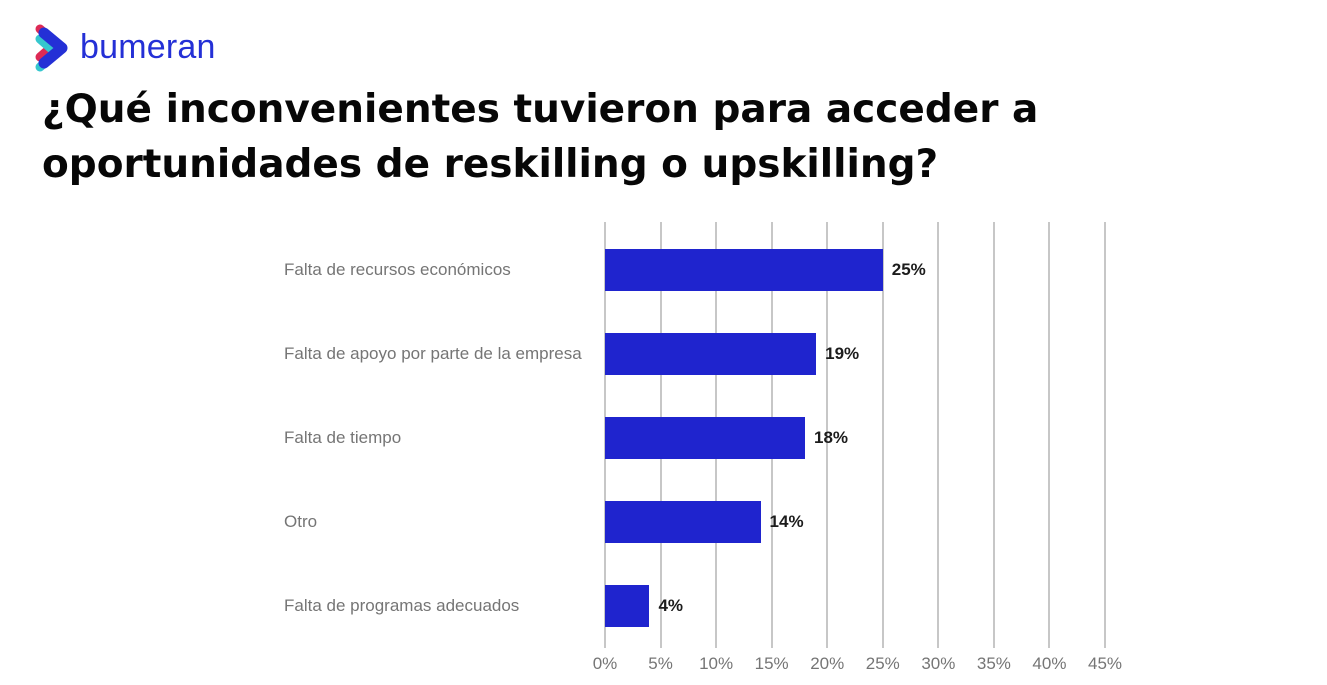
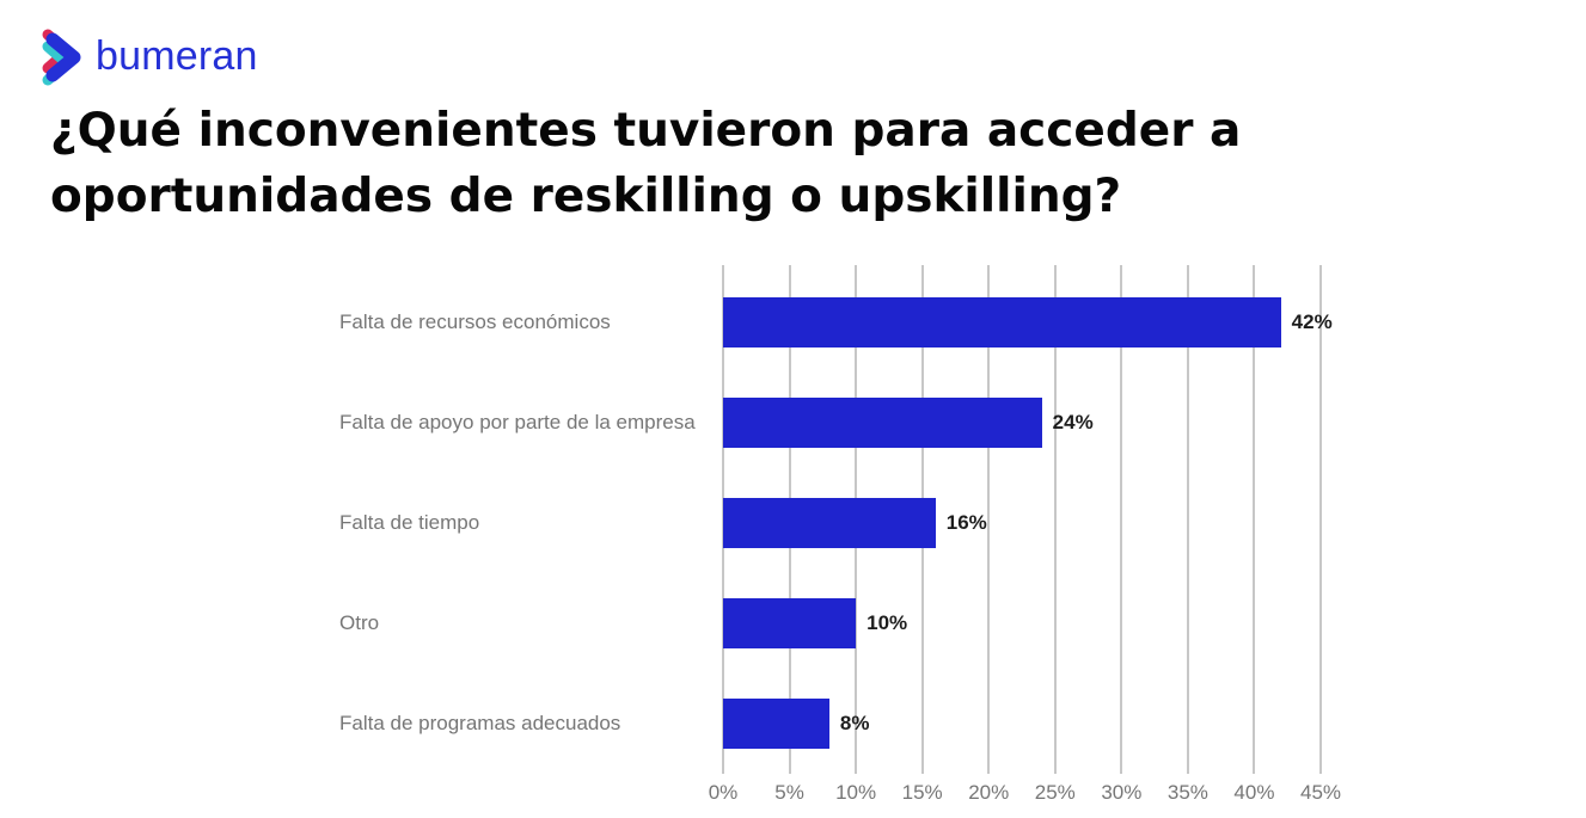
Falta de recursos económicos: 25% -> 42%
Falta de apoyo por parte de la empresa: 19% -> 24%
Falta de tiempo: 18% -> 16%
Otro: 14% -> 10%
Falta de programas adecuados: 4% -> 8%
